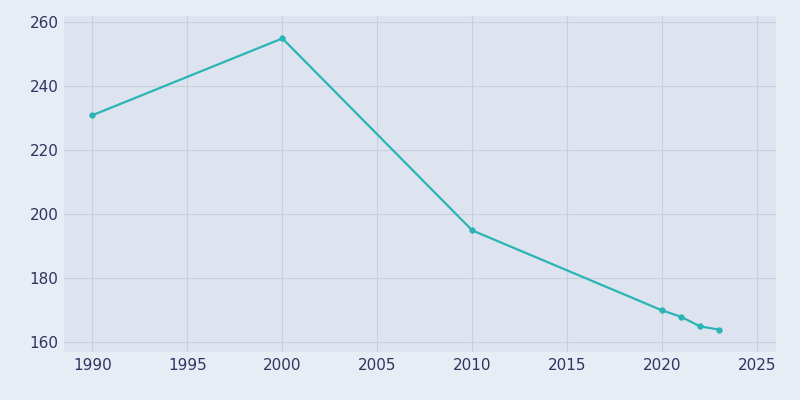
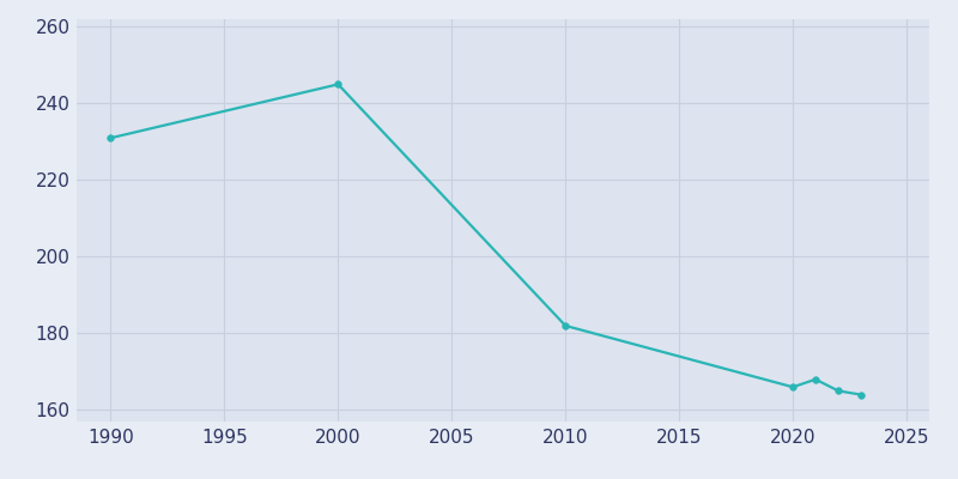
2000: 255 -> 245
2010: 195 -> 182
2020: 170 -> 166
